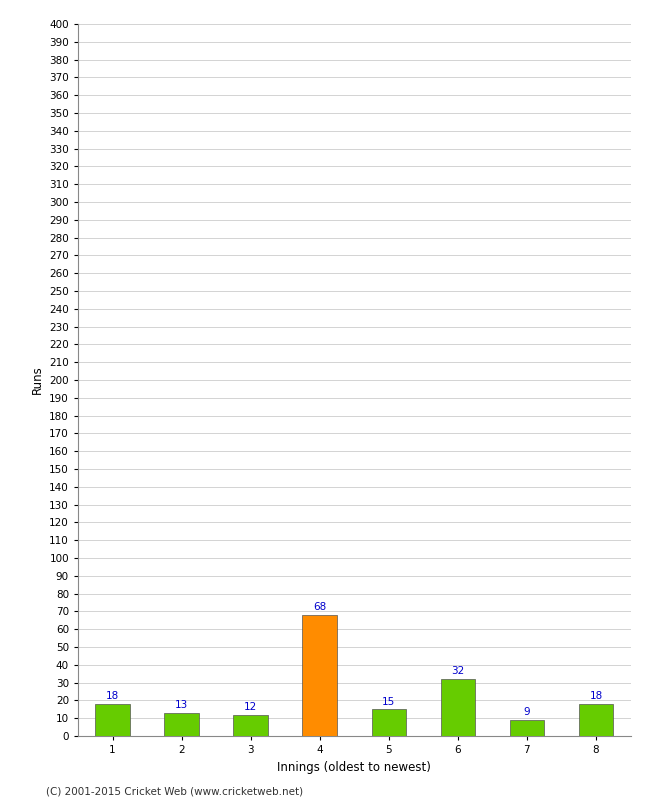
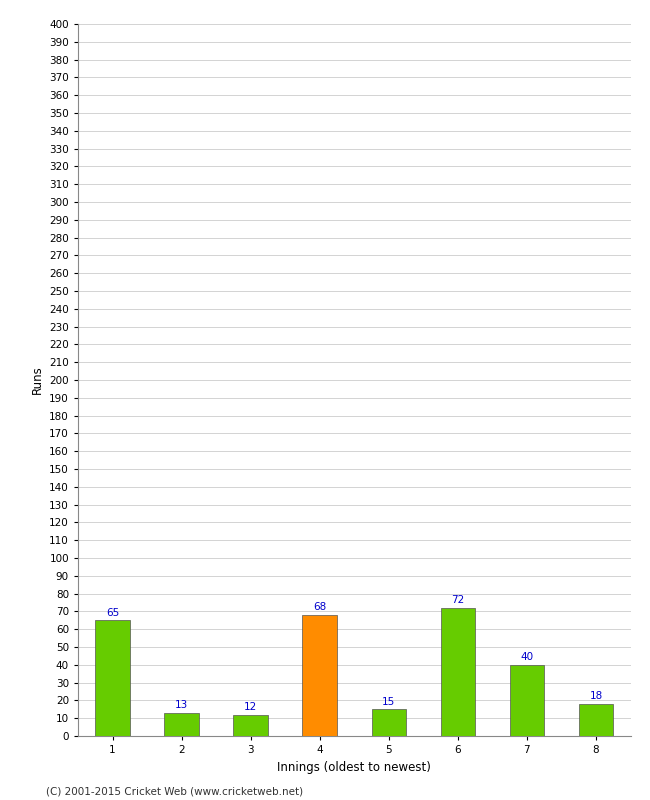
1: 18 -> 65
6: 32 -> 72
7: 9 -> 40
